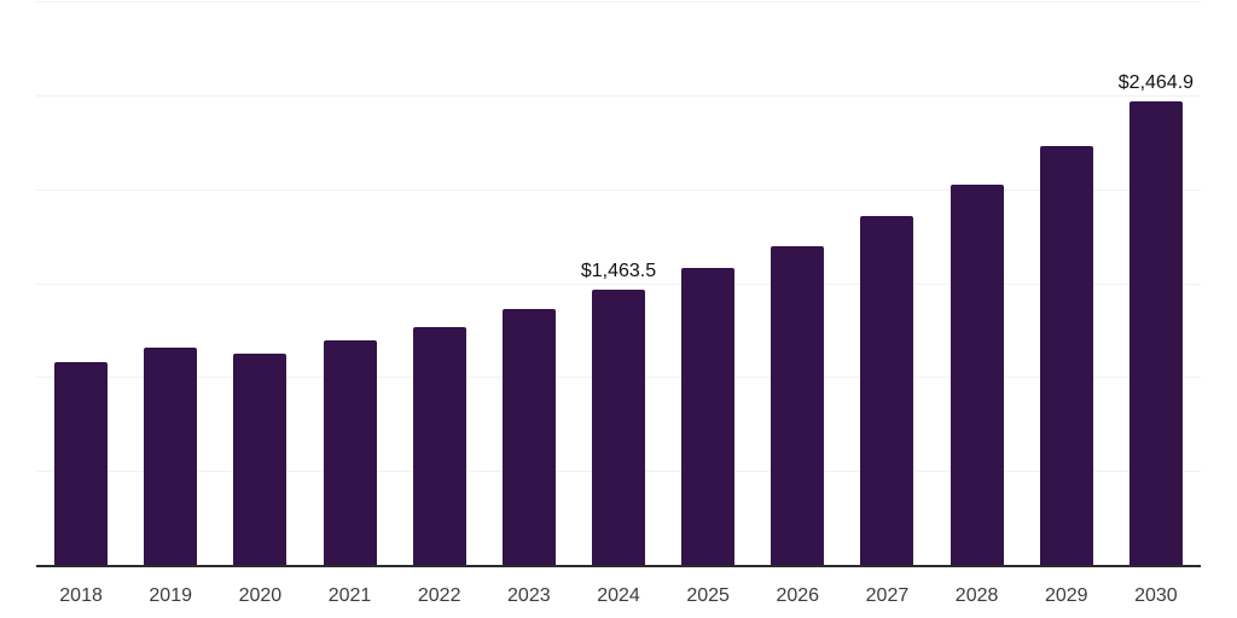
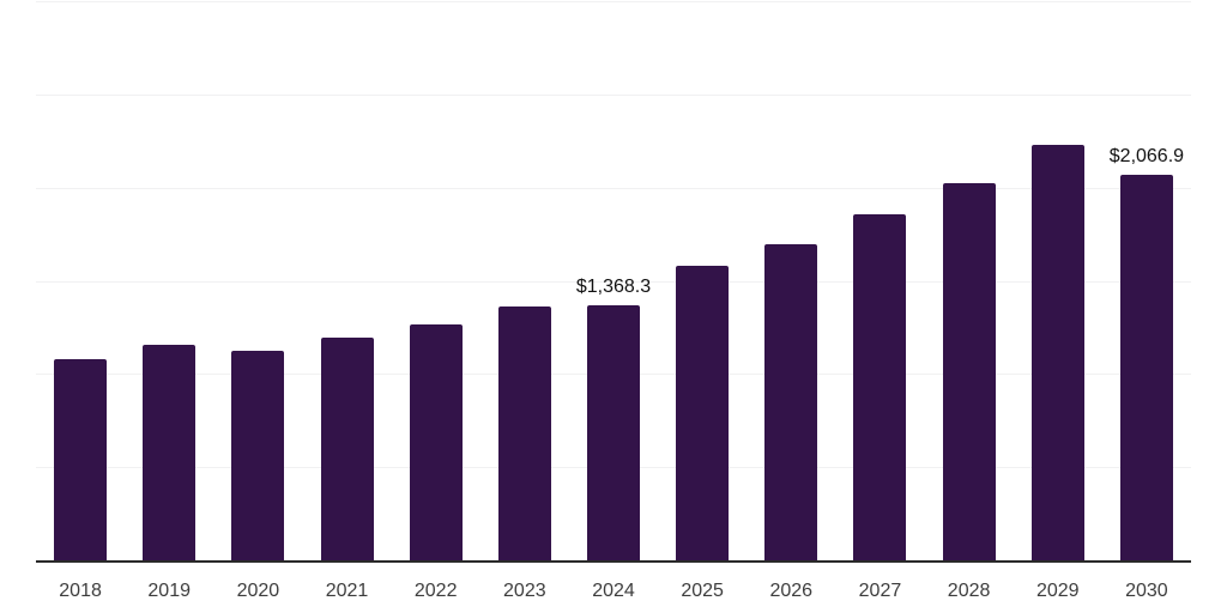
2024: $1,463.5 -> $1,368.3
2030: $2,464.9 -> $2,066.9
